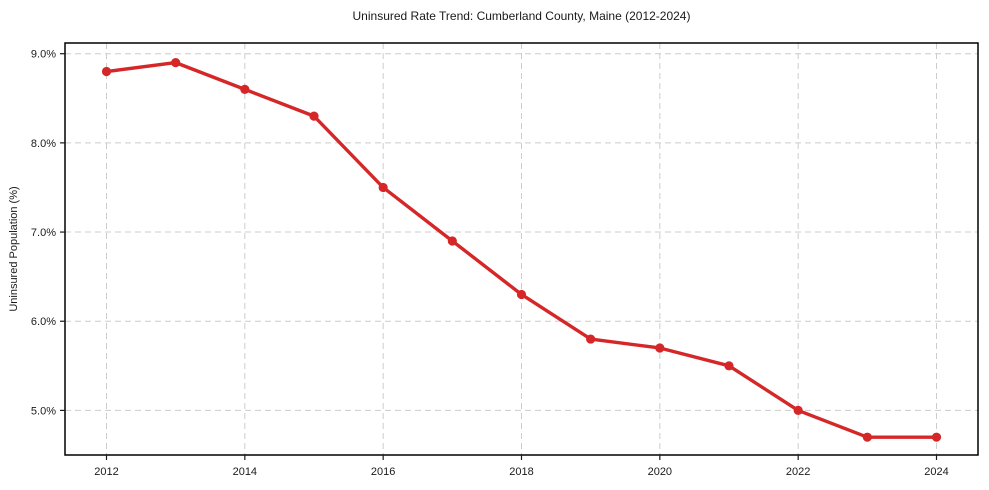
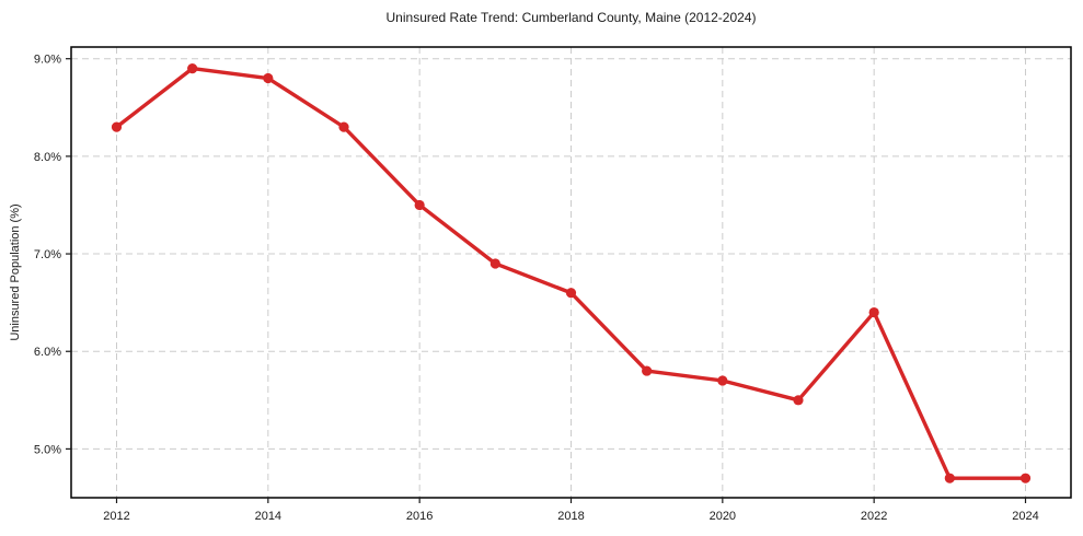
2012: 8.8% -> 8.3%
2014: 8.6% -> 8.8%
2018: 6.3% -> 6.6%
2022: 5.0% -> 6.4%
